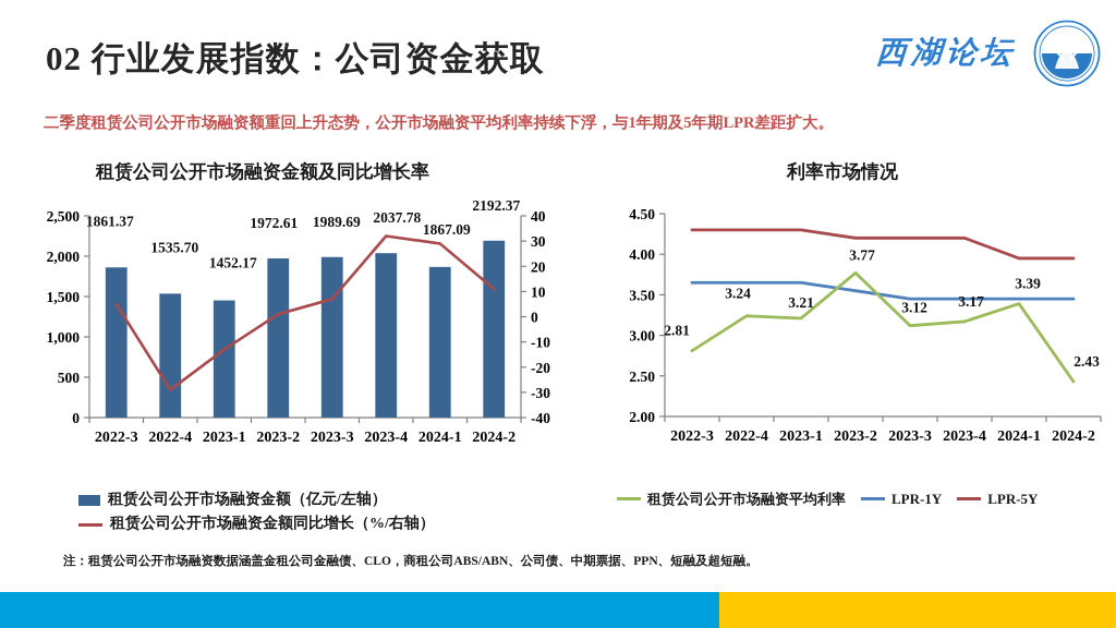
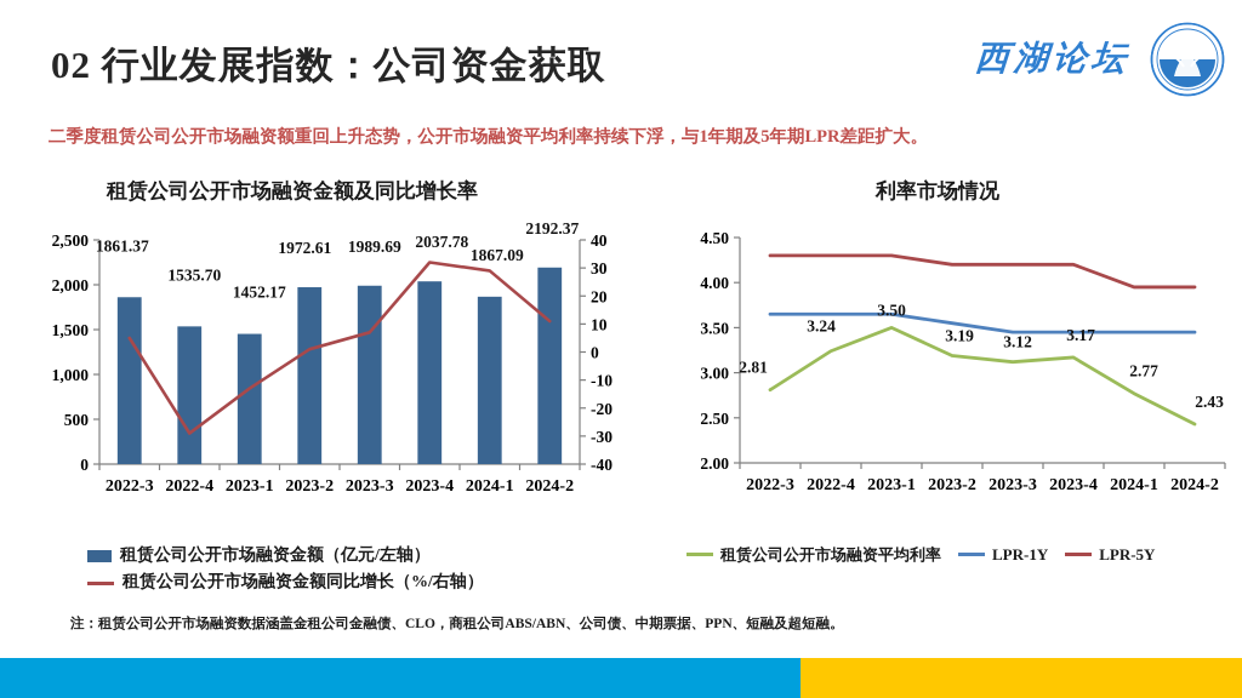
利率市场情况/租赁公司公开市场融资平均利率/2023-1: 3.21 -> 3.50
利率市场情况/租赁公司公开市场融资平均利率/2023-2: 3.77 -> 3.19
利率市场情况/租赁公司公开市场融资平均利率/2024-1: 3.39 -> 2.77
